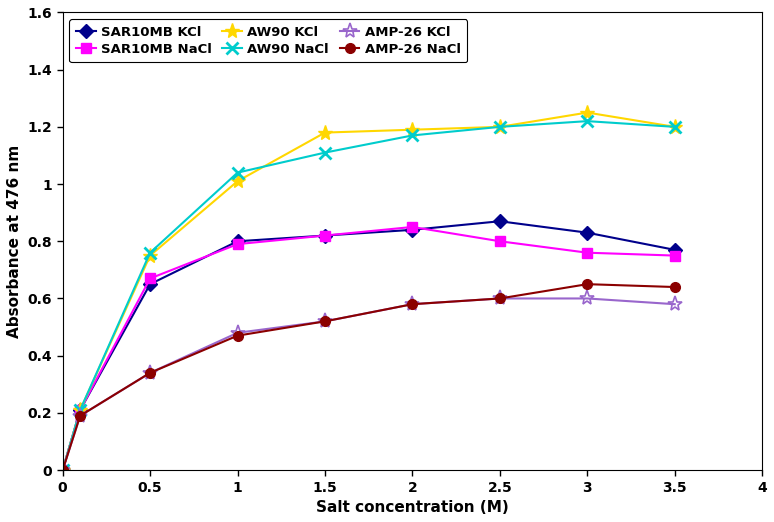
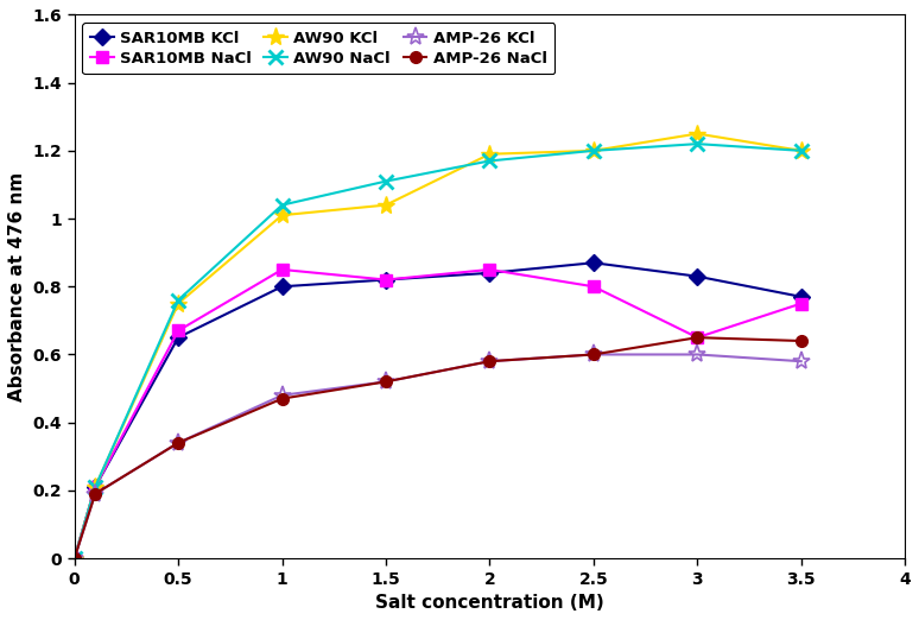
SAR10MB NaCl/1: 0.79 -> 0.85
AW90 KCl/1.5: 1.18 -> 1.04
SAR10MB NaCl/3: 0.76 -> 0.65
